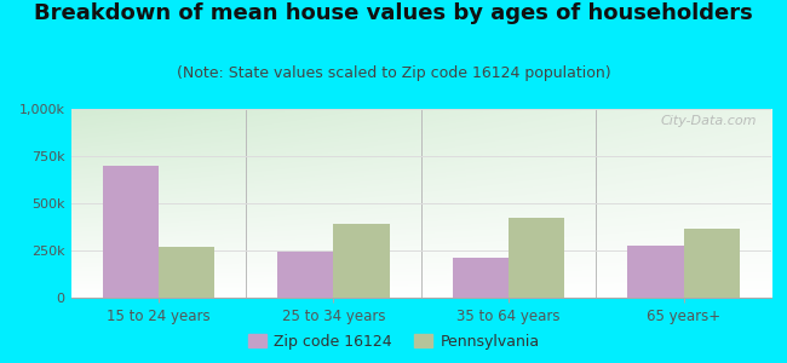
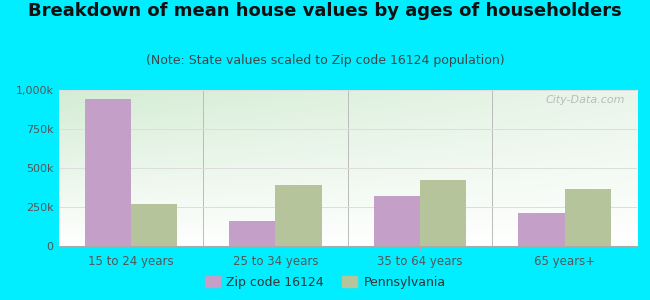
Zip code 16124/15 to 24 years: 700k -> 940k
Zip code 16124/25 to 34 years: 240k -> 160k
Zip code 16124/35 to 64 years: 210k -> 320k
Zip code 16124/65 years+: 280k -> 210k
